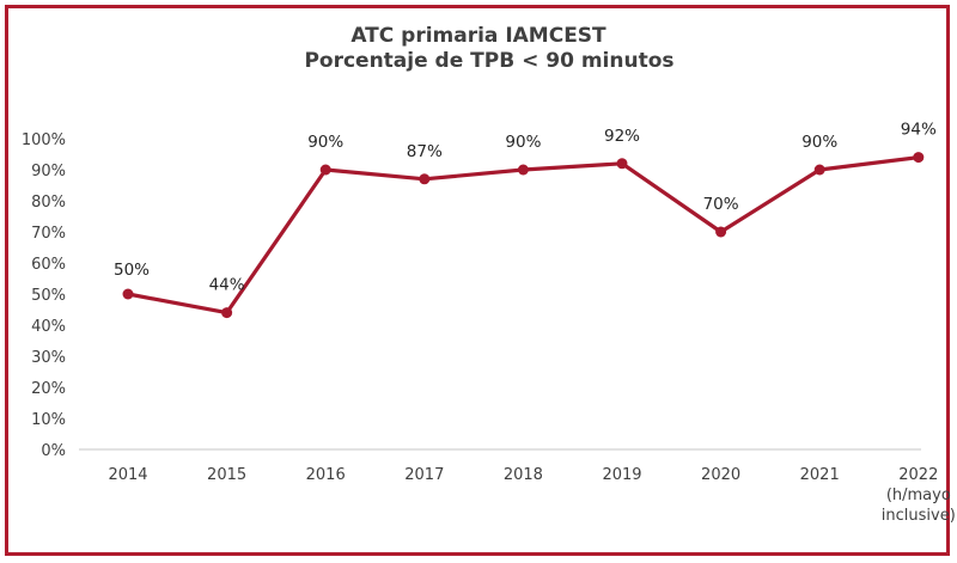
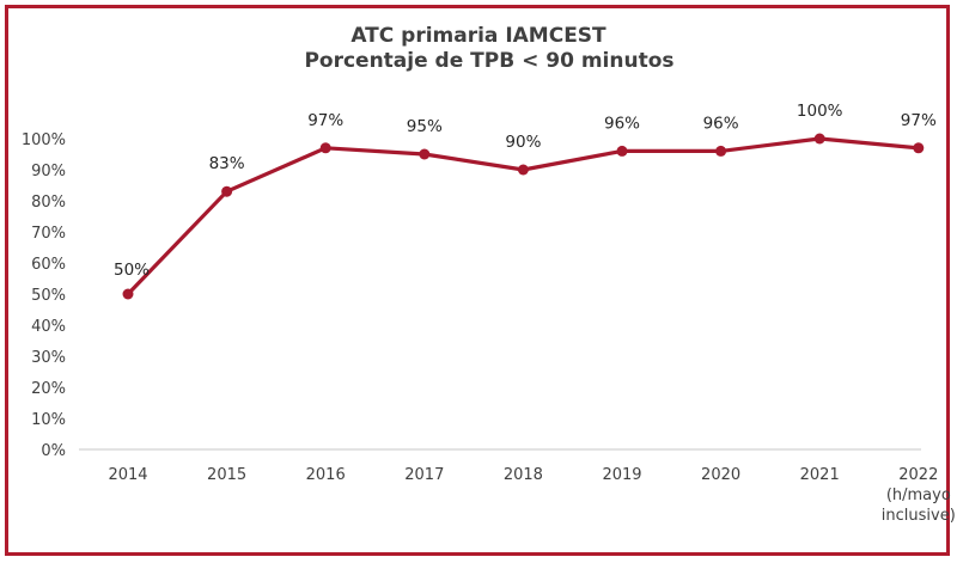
2015: 44% -> 83%
2016: 90% -> 97%
2017: 87% -> 95%
2019: 92% -> 96%
2020: 70% -> 96%
2021: 90% -> 100%
2022 (h/mayo inclusive): 94% -> 97%
